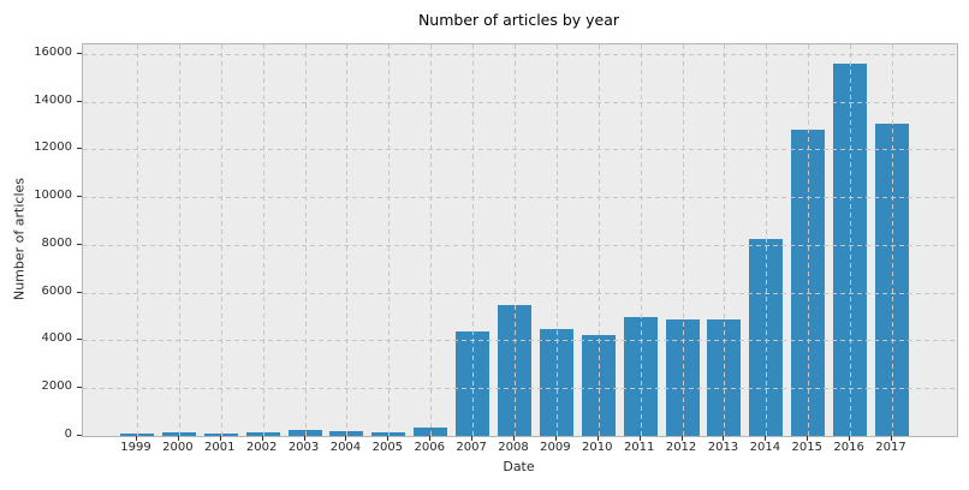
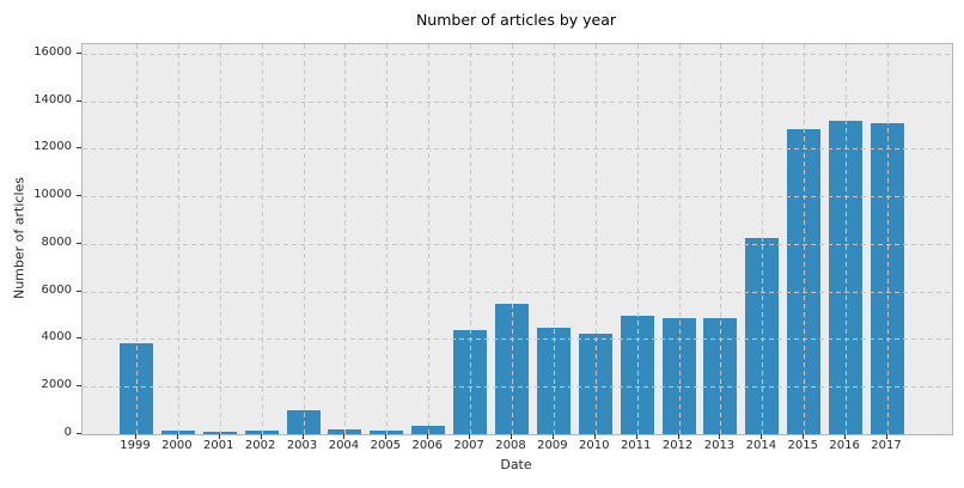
1999: 100 -> 3800
2003: 300 -> 1000
2016: 15600 -> 13200
